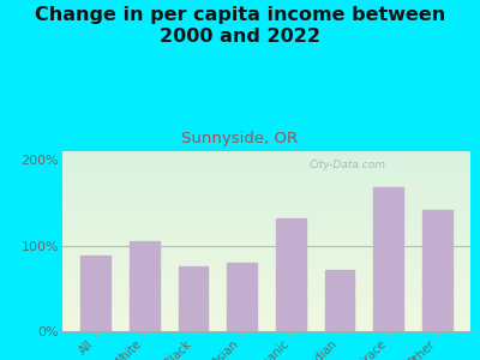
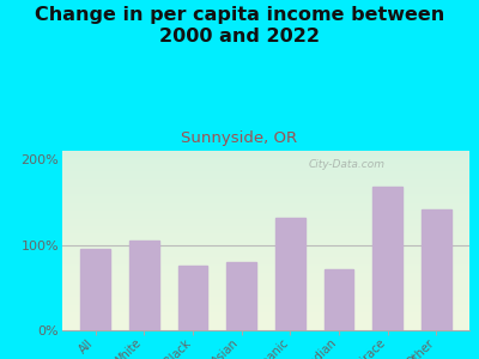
All: 88% -> 95%
